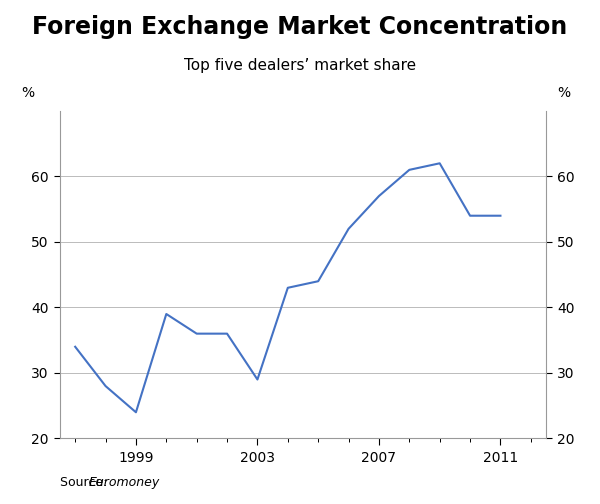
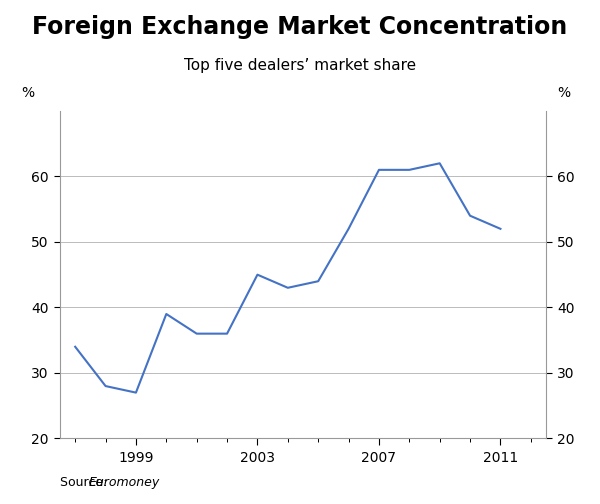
1999: 24 -> 27
2003: 29 -> 45
2007: 57 -> 61
2011: 54 -> 52
